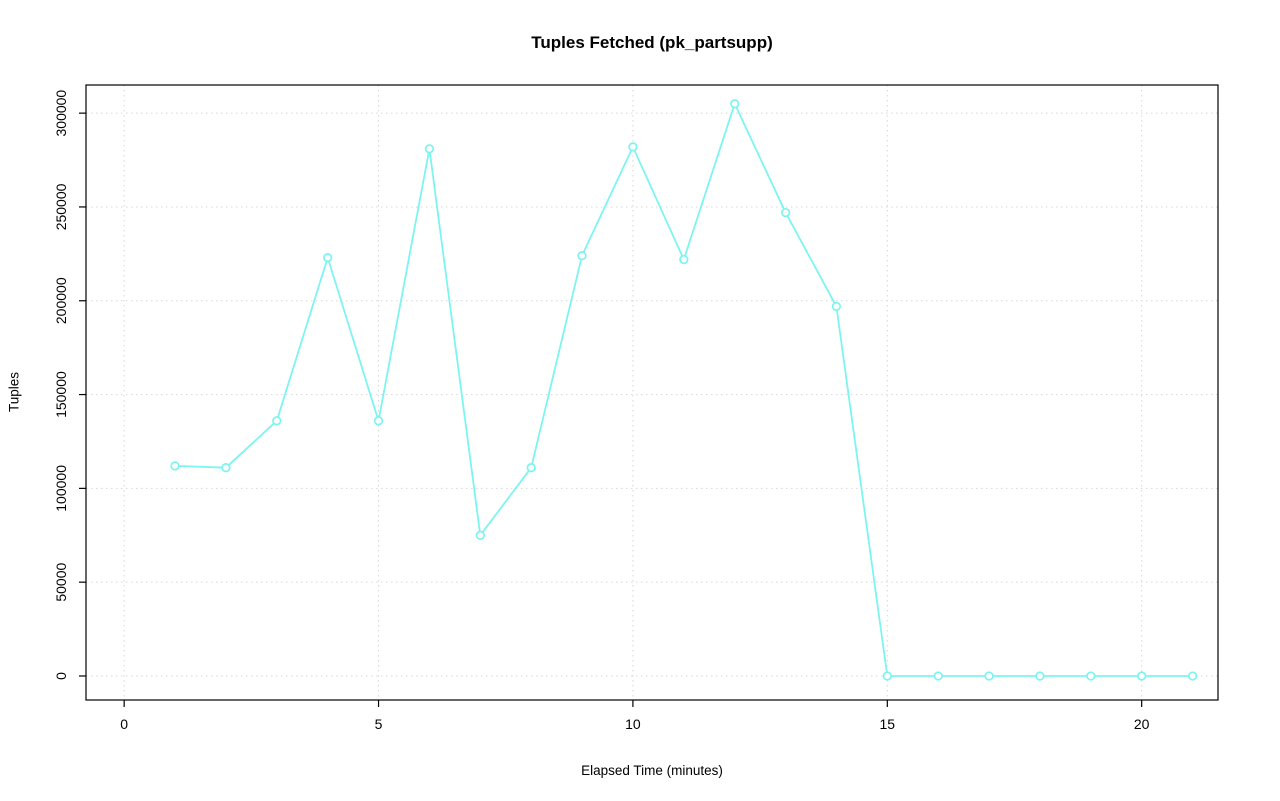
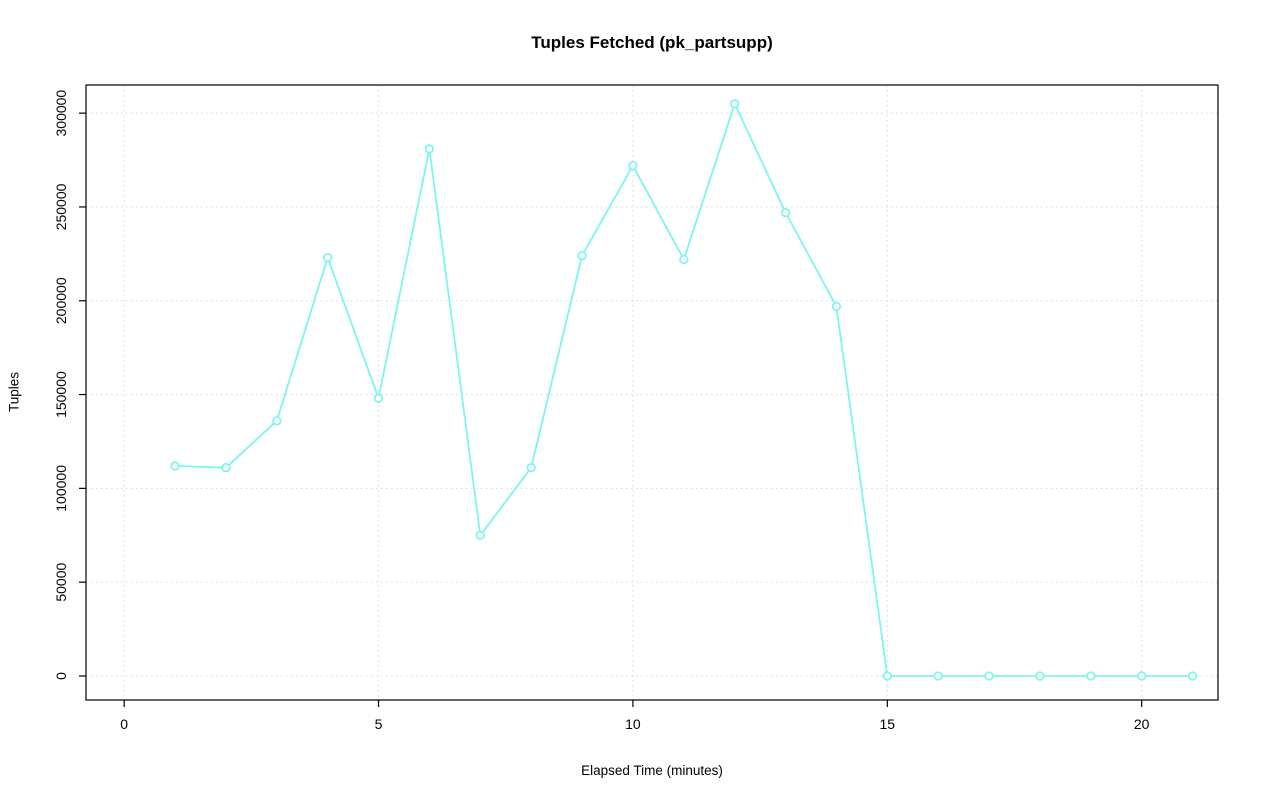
5: 136000 -> 148000
10: 282000 -> 272000
